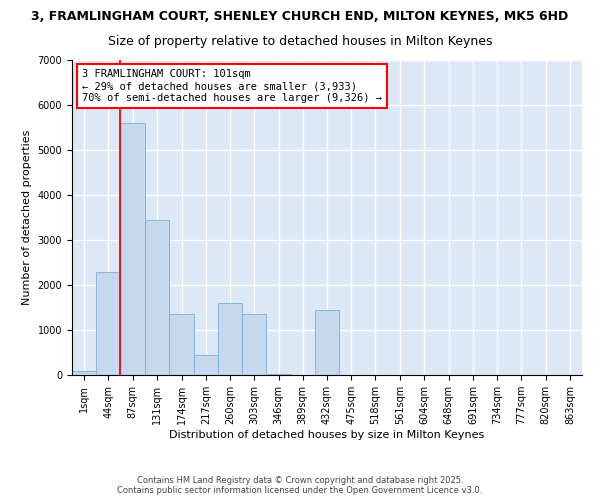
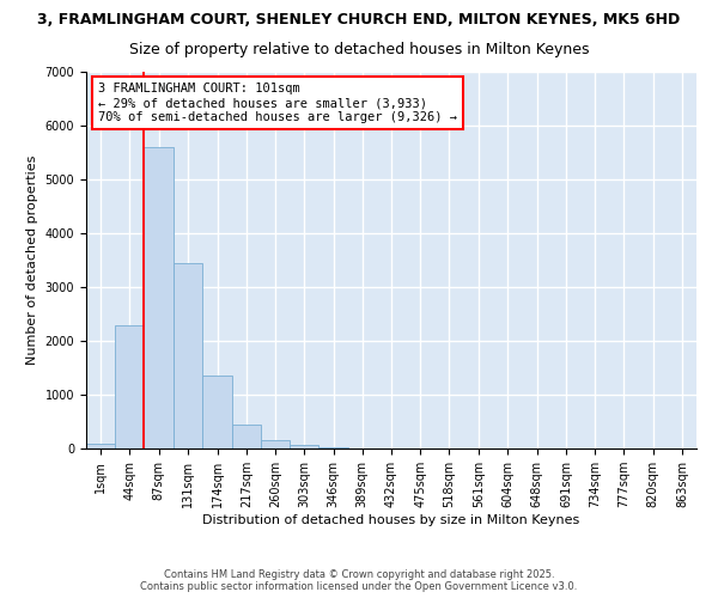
260sqm: 1600 -> 160
303sqm: 1350 -> 60
432sqm: 1450 -> 0
